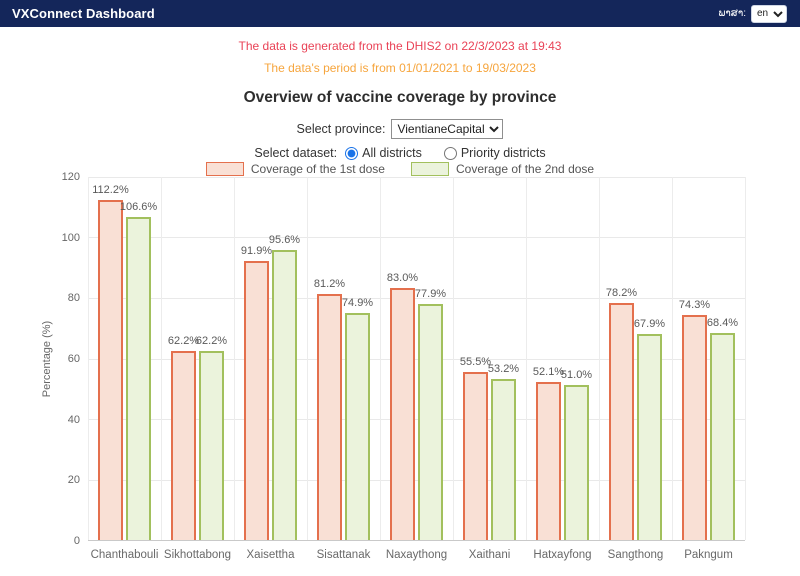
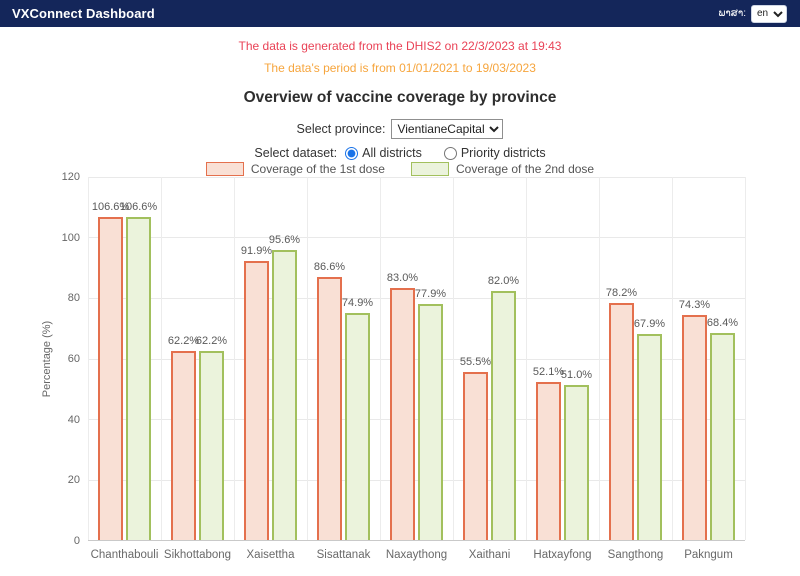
Coverage of the 1st dose/Chanthabouli: 112.2% -> 106.6%
Coverage of the 1st dose/Sisattanak: 81.2% -> 86.6%
Coverage of the 2nd dose/Xaithani: 53.2% -> 82.0%
